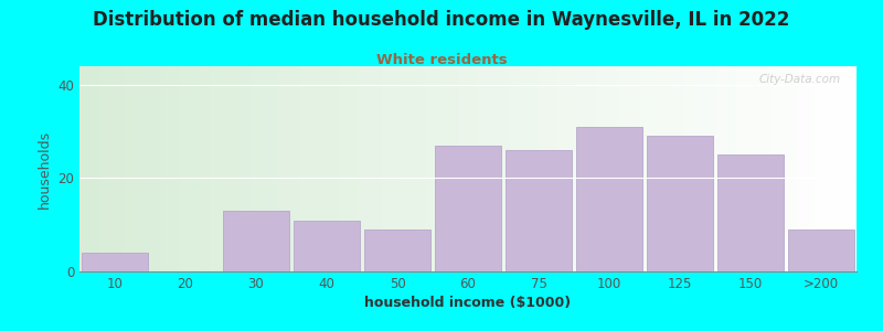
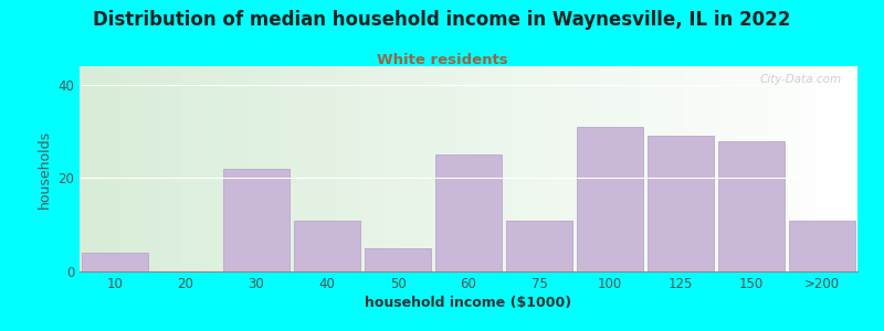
30: 13 -> 22
50: 9 -> 5
60: 27 -> 25
75: 26 -> 11
150: 25 -> 28
>200: 9 -> 11
